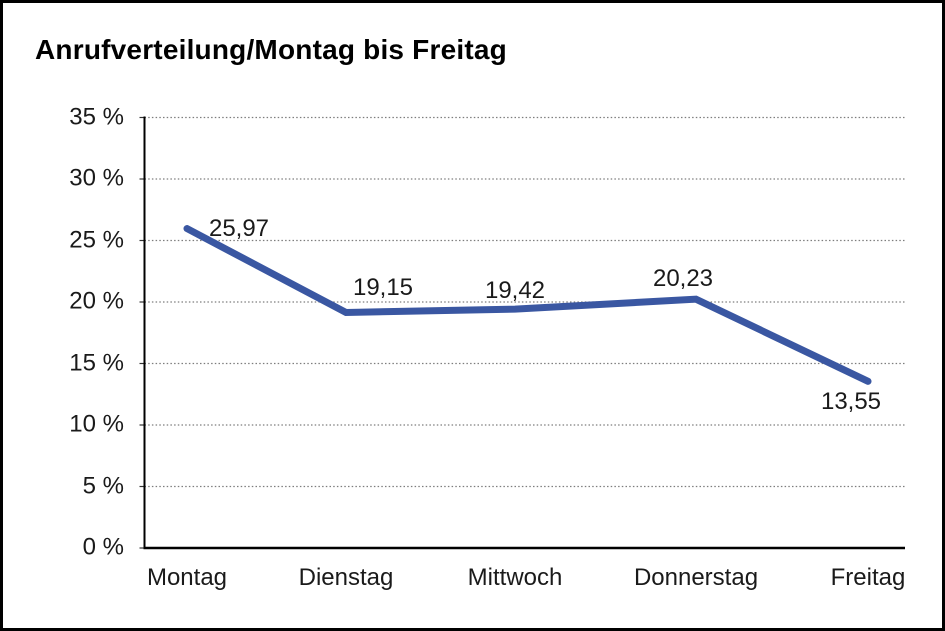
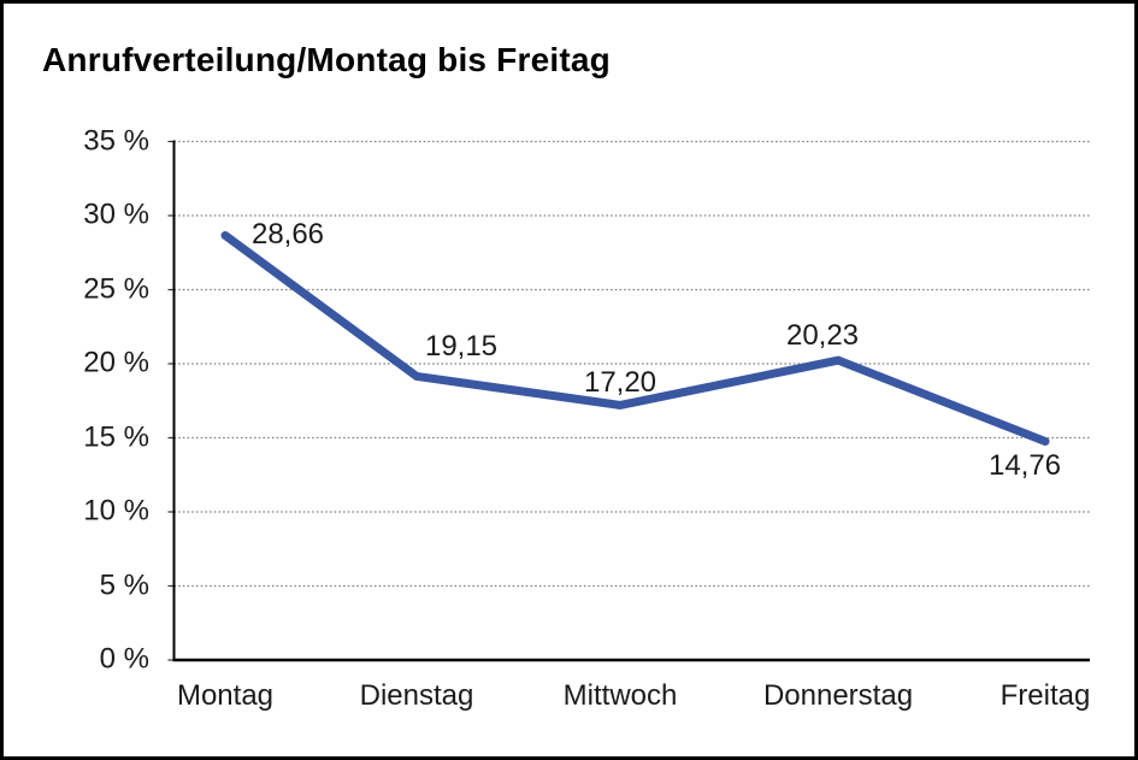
Montag: 25,97 -> 28,66
Mittwoch: 19,42 -> 17,20
Freitag: 13,55 -> 14,76
